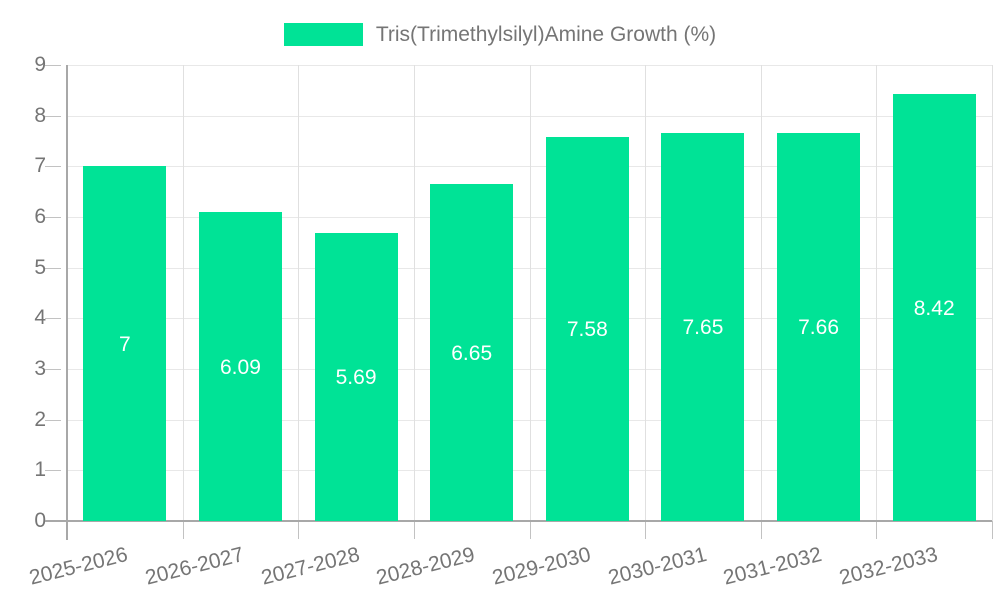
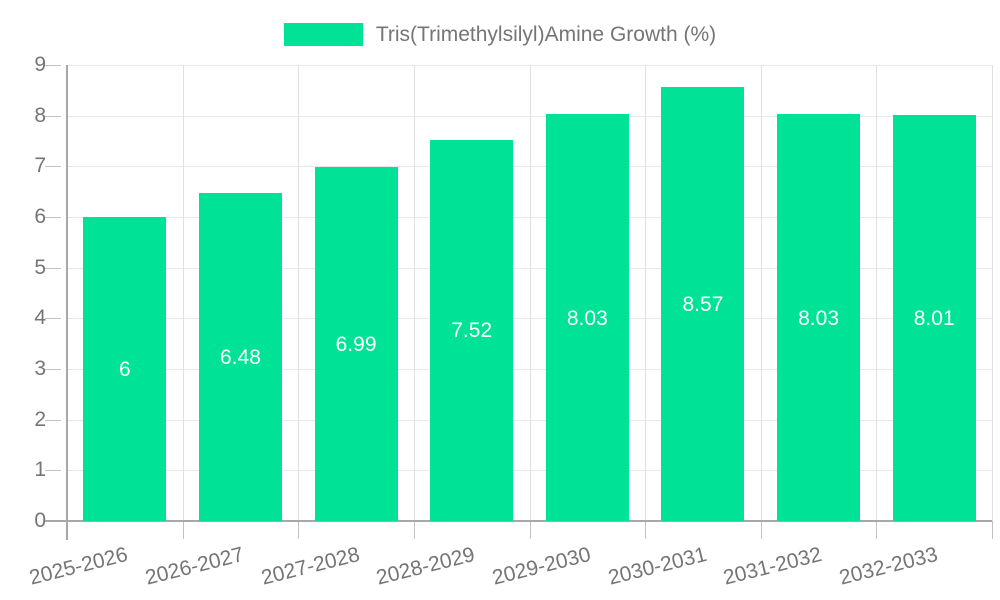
2025-2026: 7 -> 6
2026-2027: 6.09 -> 6.48
2027-2028: 5.69 -> 6.99
2028-2029: 6.65 -> 7.52
2029-2030: 7.58 -> 8.03
2030-2031: 7.65 -> 8.57
2031-2032: 7.66 -> 8.03
2032-2033: 8.42 -> 8.01
